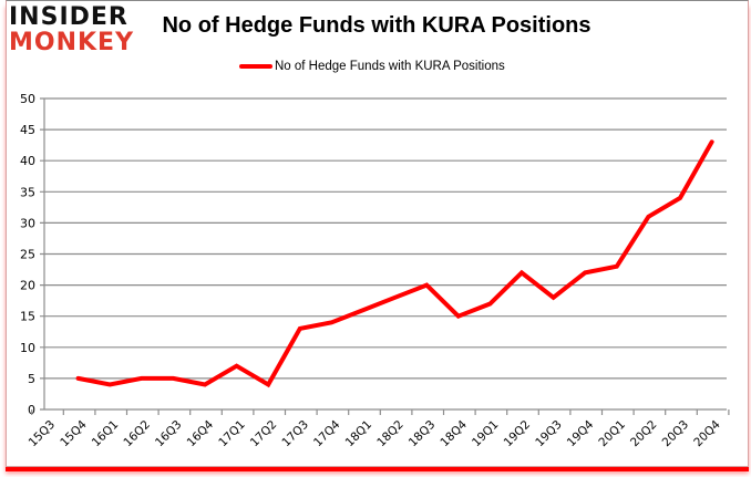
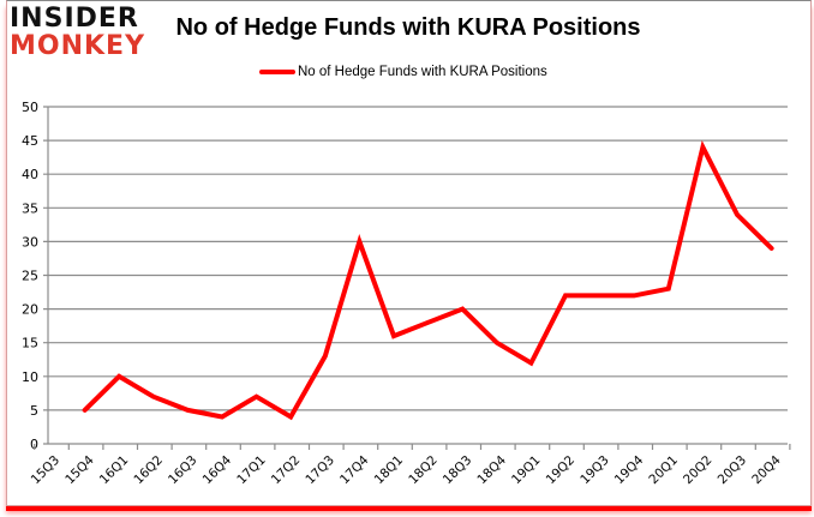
16Q1: 4 -> 10
16Q2: 5 -> 7
17Q4: 14 -> 30
19Q1: 17 -> 12
19Q3: 18 -> 22
20Q2: 31 -> 44
20Q4: 43 -> 29
